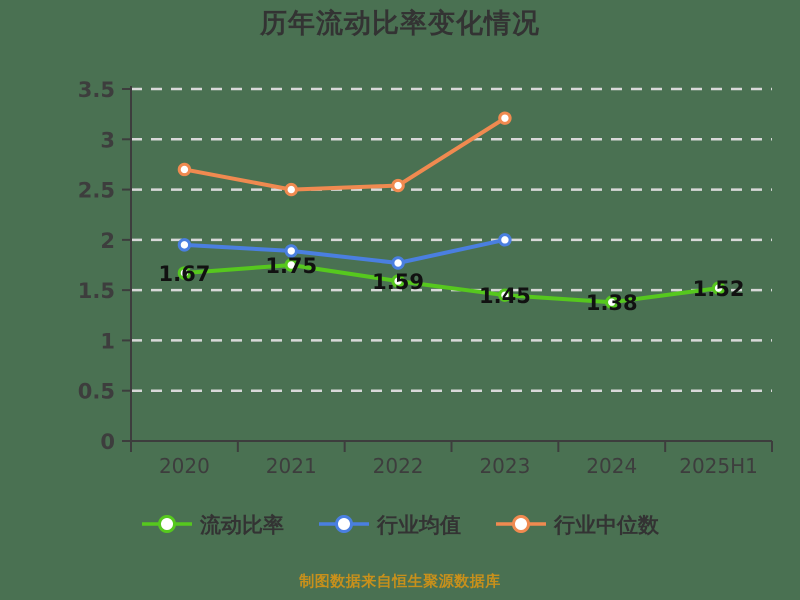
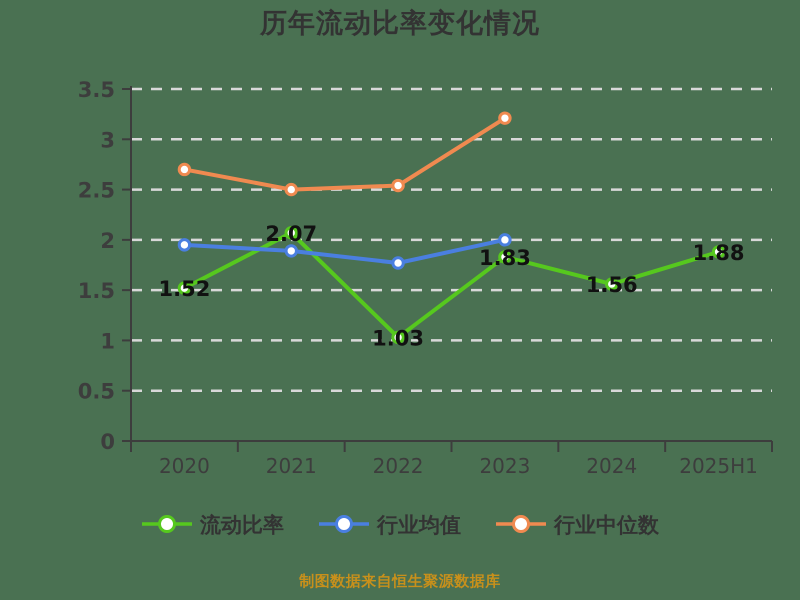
流动比率/2020: 1.67 -> 1.52
流动比率/2021: 1.75 -> 2.07
流动比率/2022: 1.59 -> 1.03
流动比率/2023: 1.45 -> 1.83
流动比率/2024: 1.38 -> 1.56
流动比率/2025H1: 1.52 -> 1.88
